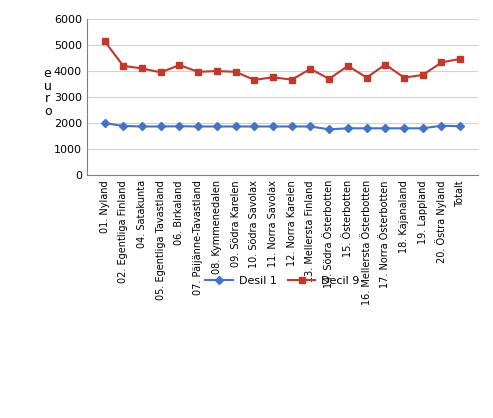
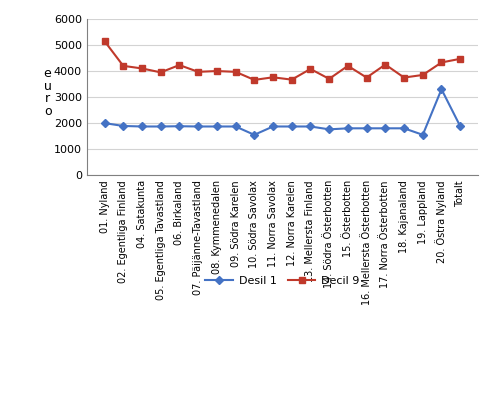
Desil 1/10. Södra Savolax: 1870 -> 1550
Desil 1/19. Lappland: 1800 -> 1550
Desil 1/20. Östra Nyland: 1900 -> 3300
